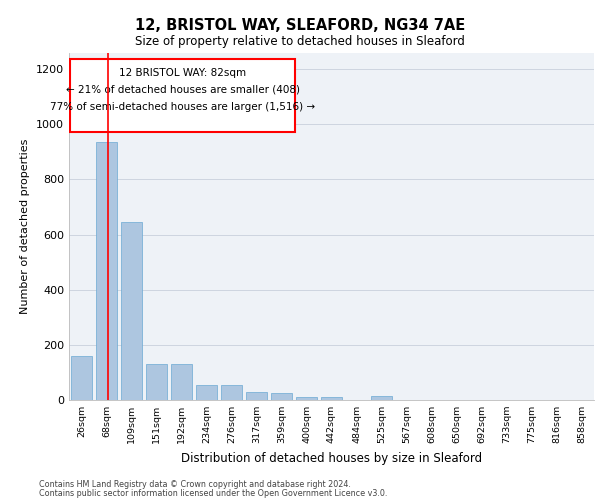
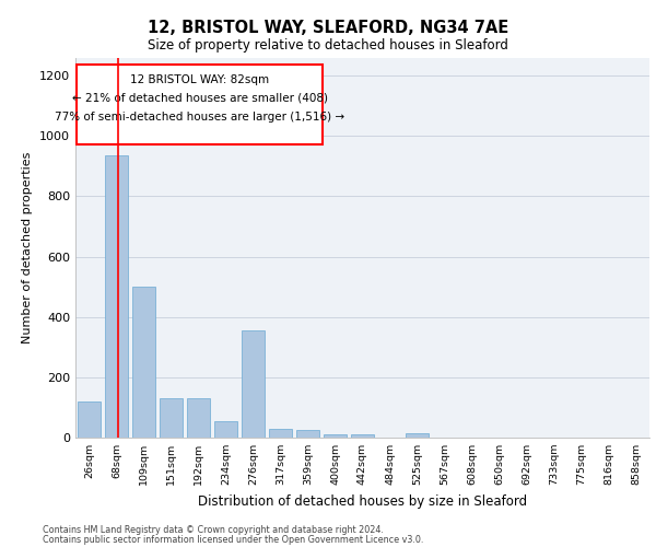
26sqm: 160 -> 120
109sqm: 645 -> 500
276sqm: 55 -> 355
